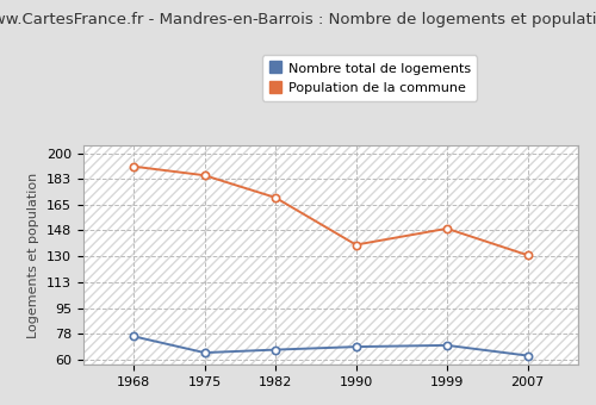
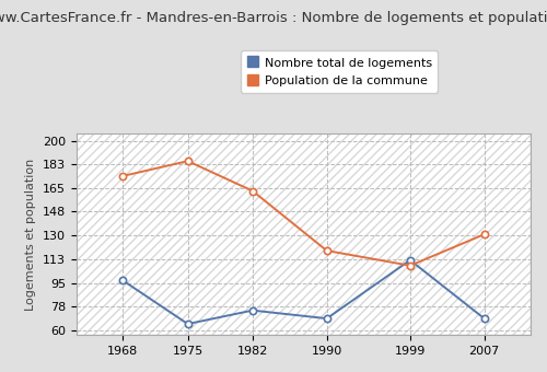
Nombre total de logements/1968: 76 -> 97
Population de la commune/1968: 191 -> 174
Nombre total de logements/1982: 67 -> 75
Population de la commune/1982: 170 -> 163
Population de la commune/1990: 138 -> 119
Nombre total de logements/1999: 70 -> 112
Population de la commune/1999: 149 -> 108
Nombre total de logements/2007: 63 -> 69
